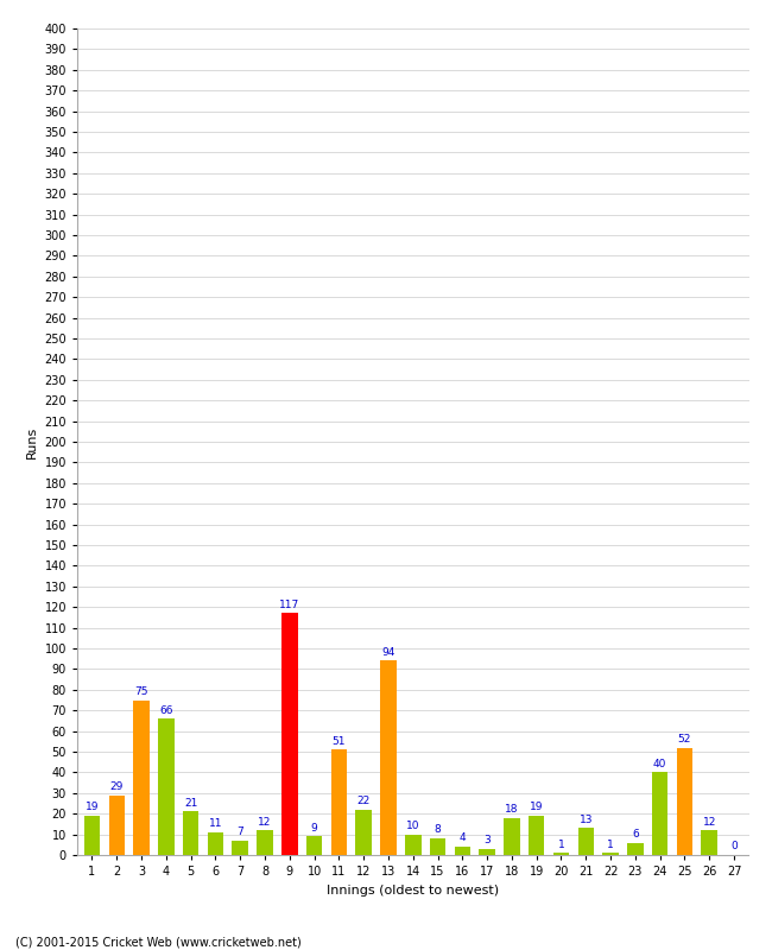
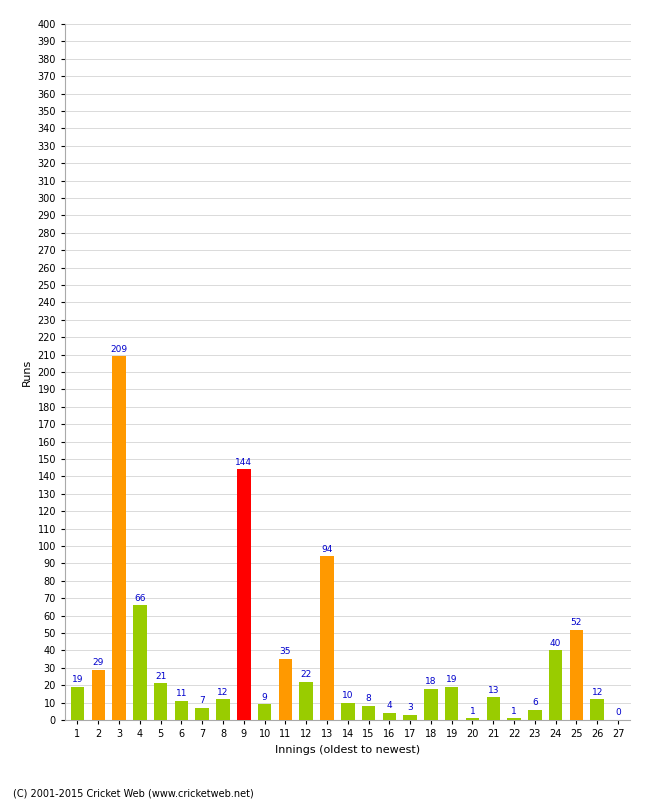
3: 75 -> 209
9: 117 -> 144
11: 51 -> 35
